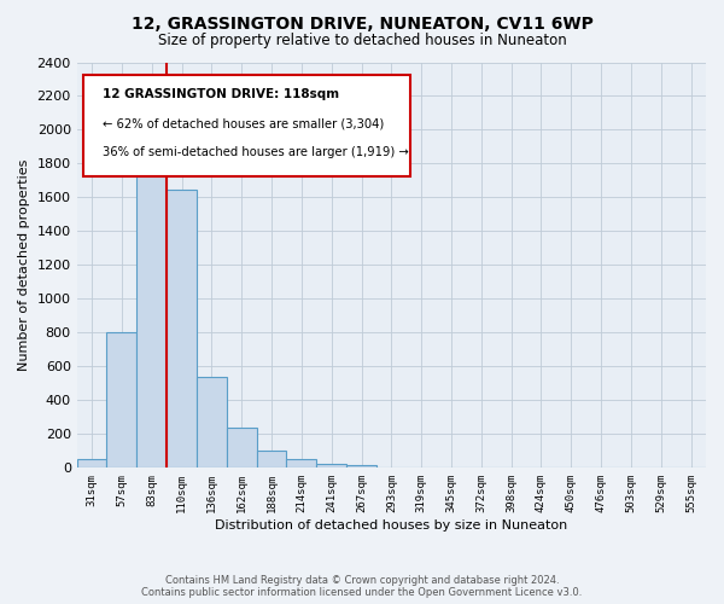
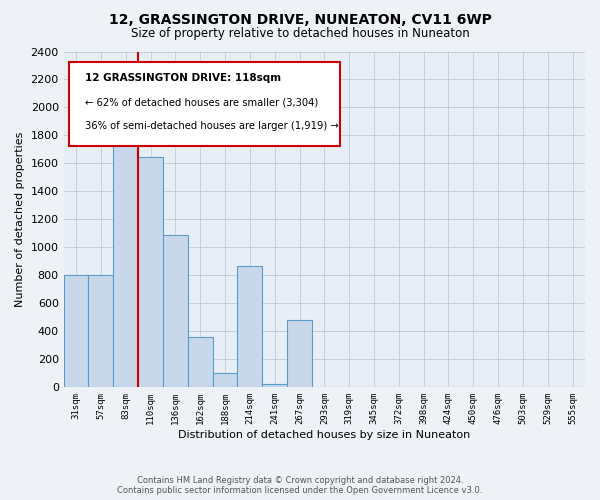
31sqm: 60 -> 800
136sqm: 540 -> 1090
162sqm: 240 -> 360
214sqm: 60 -> 870
267sqm: 20 -> 480
